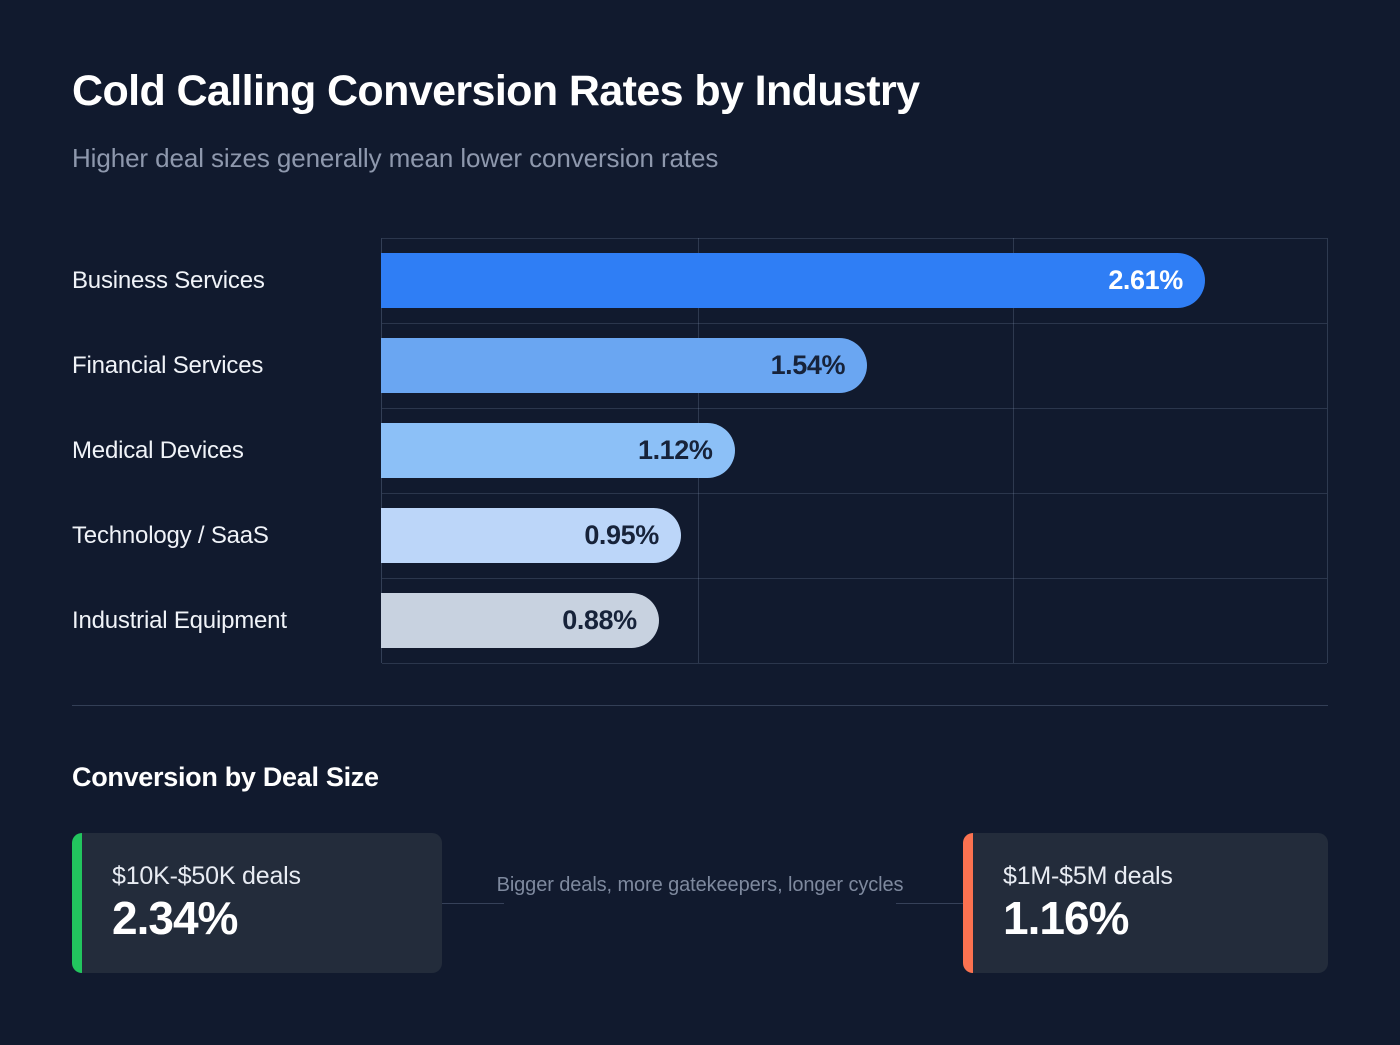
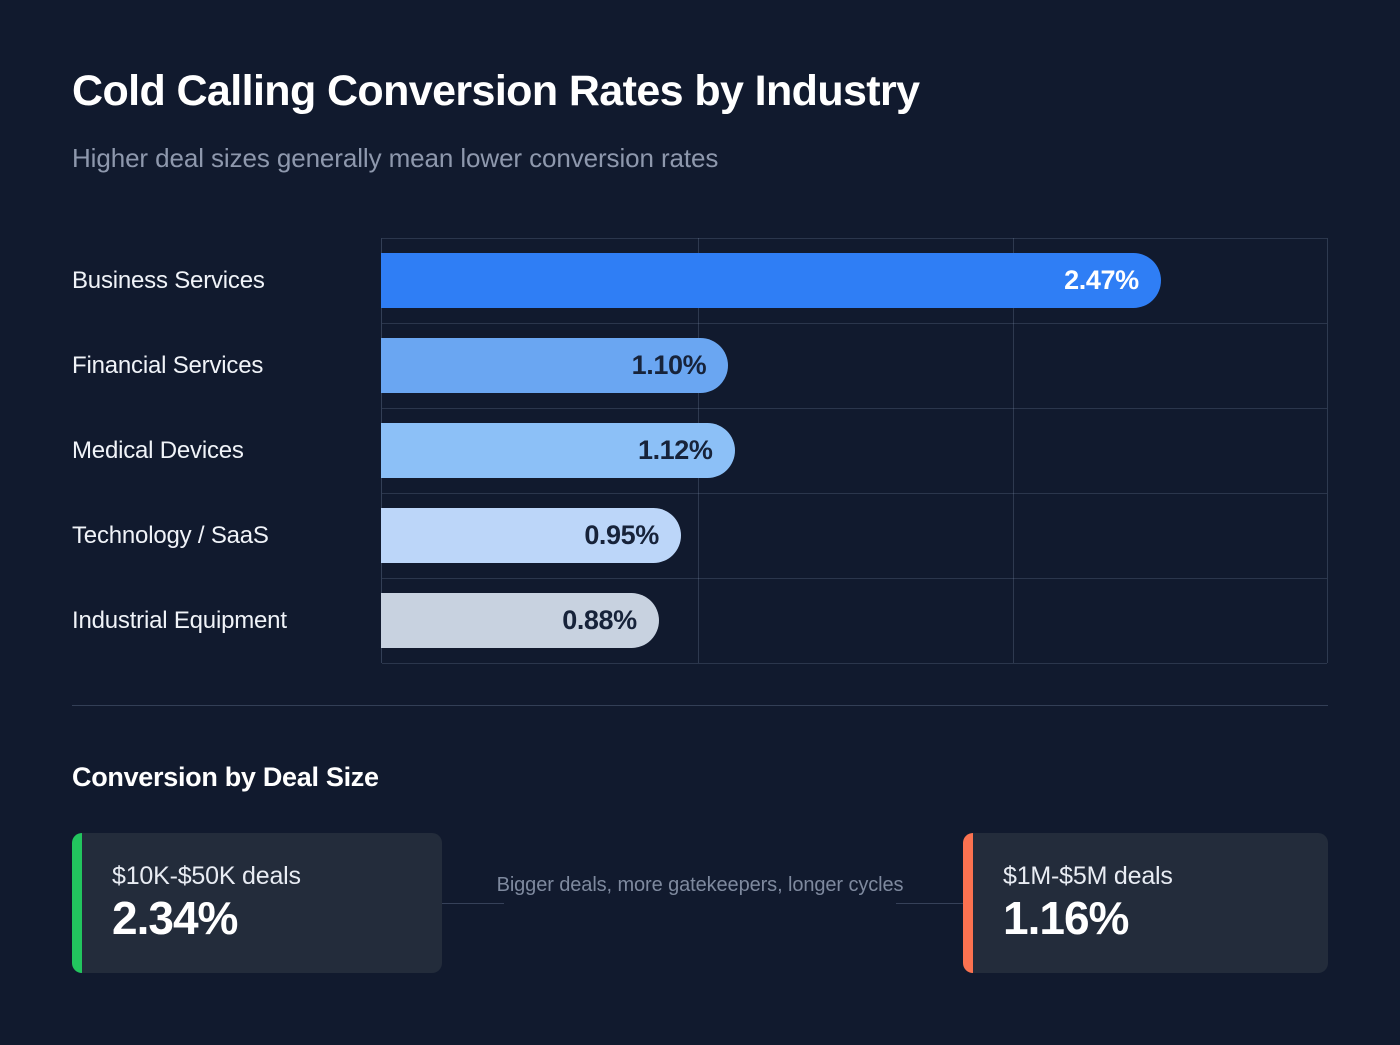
Business Services: 2.61% -> 2.47%
Financial Services: 1.54% -> 1.10%
